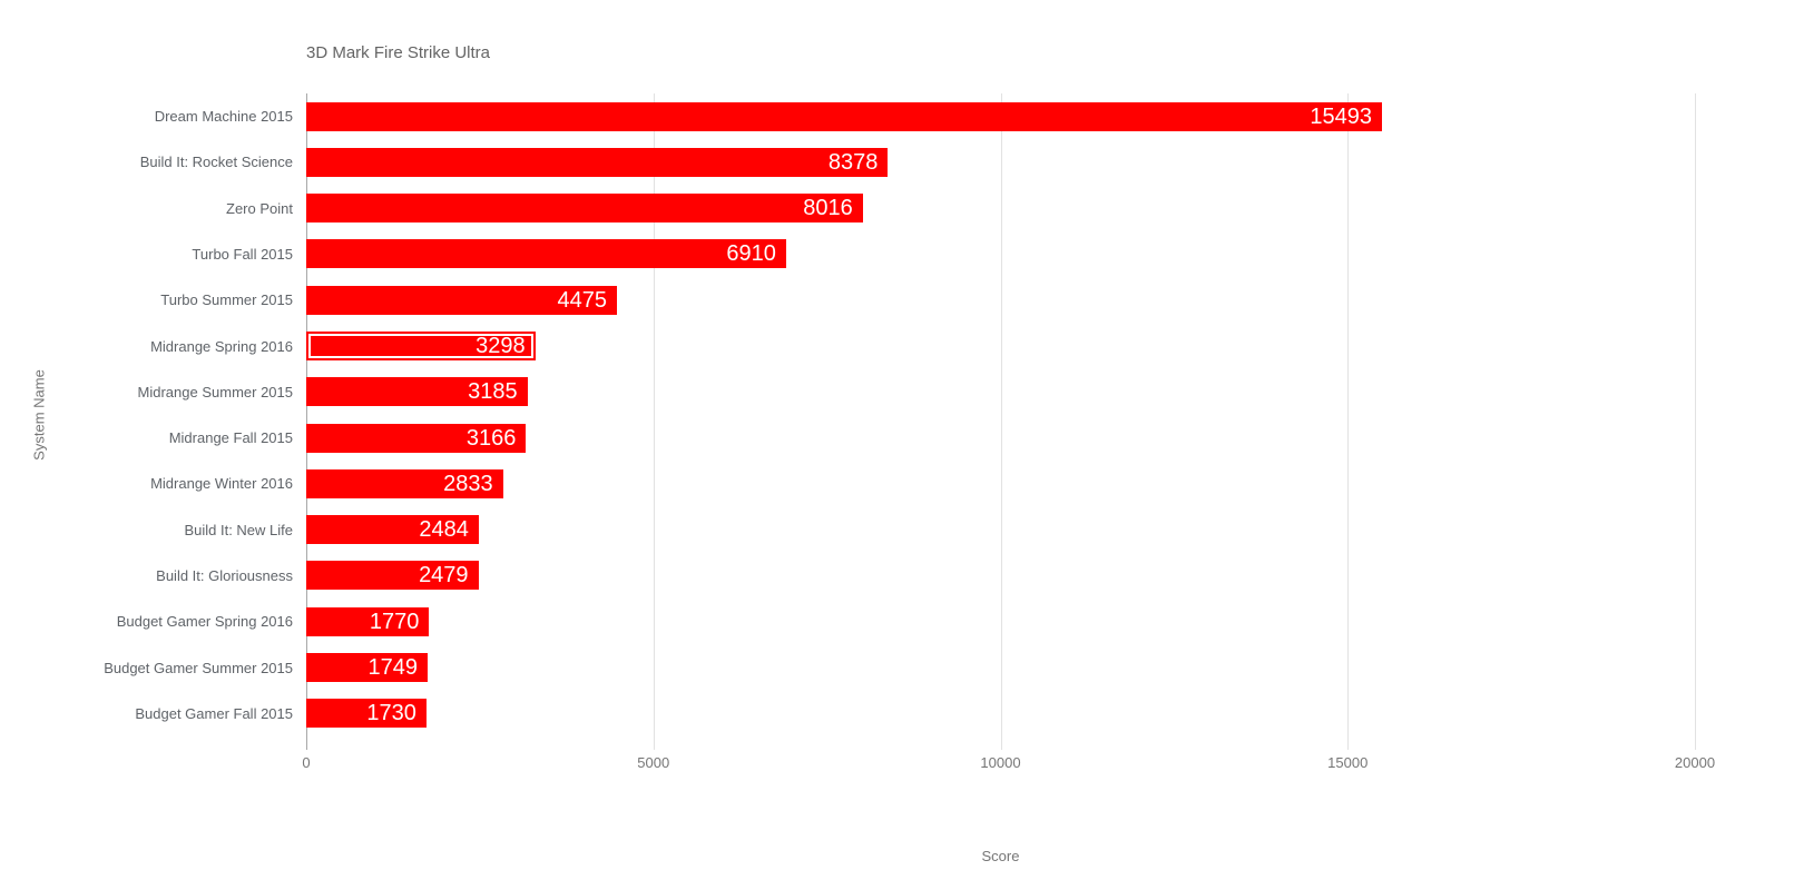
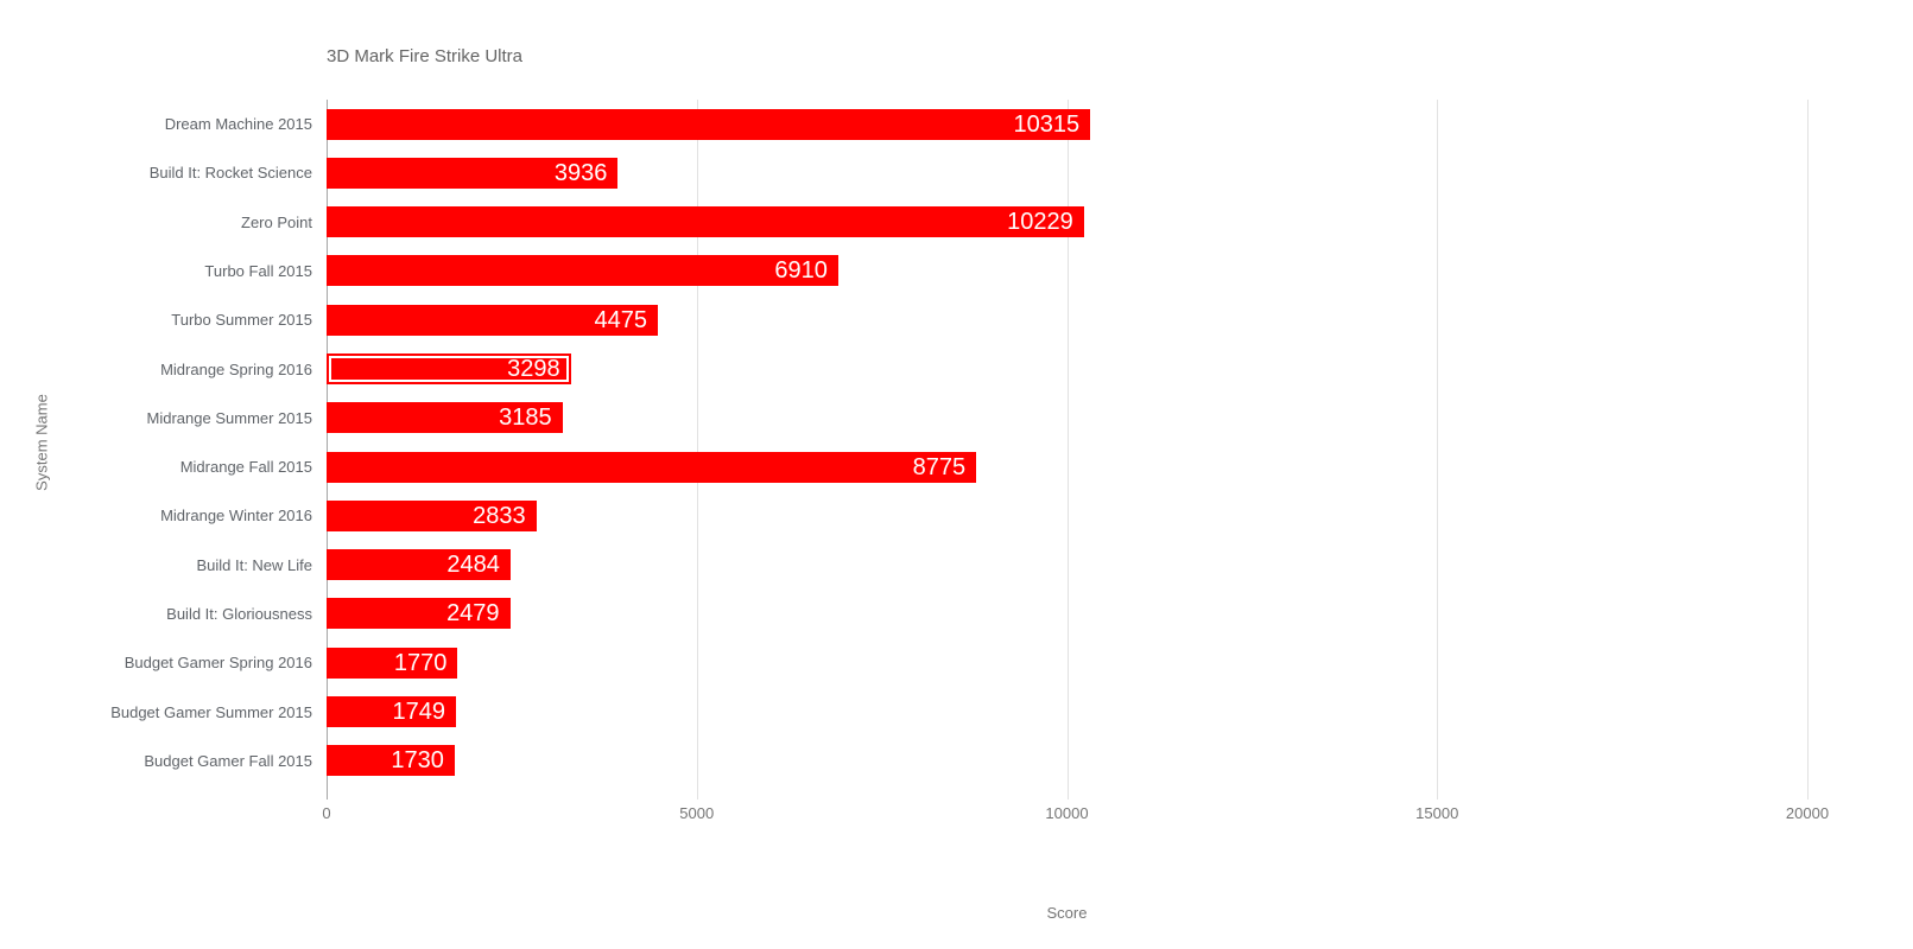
Dream Machine 2015: 15493 -> 10315
Build It: Rocket Science: 8378 -> 3936
Zero Point: 8016 -> 10229
Midrange Fall 2015: 3166 -> 8775
